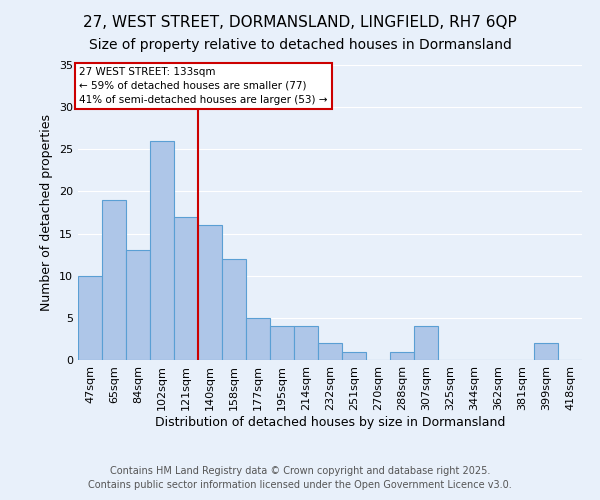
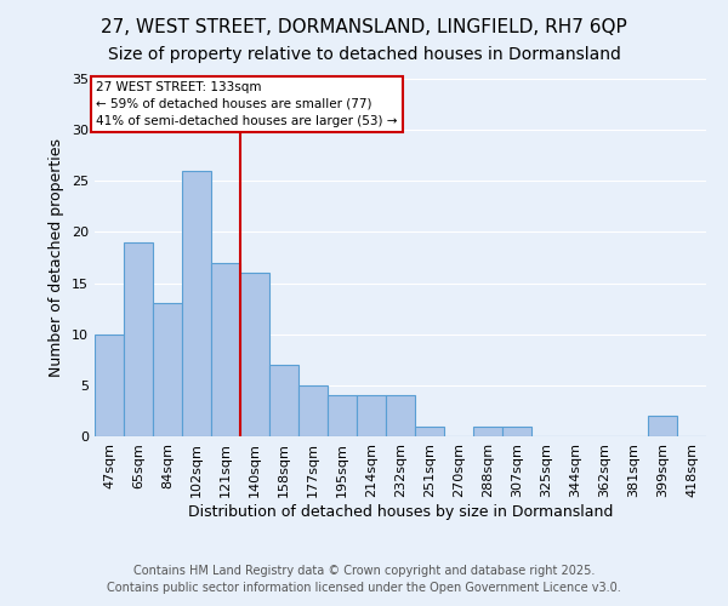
158sqm: 12 -> 7
232sqm: 2 -> 4
307sqm: 4 -> 1
